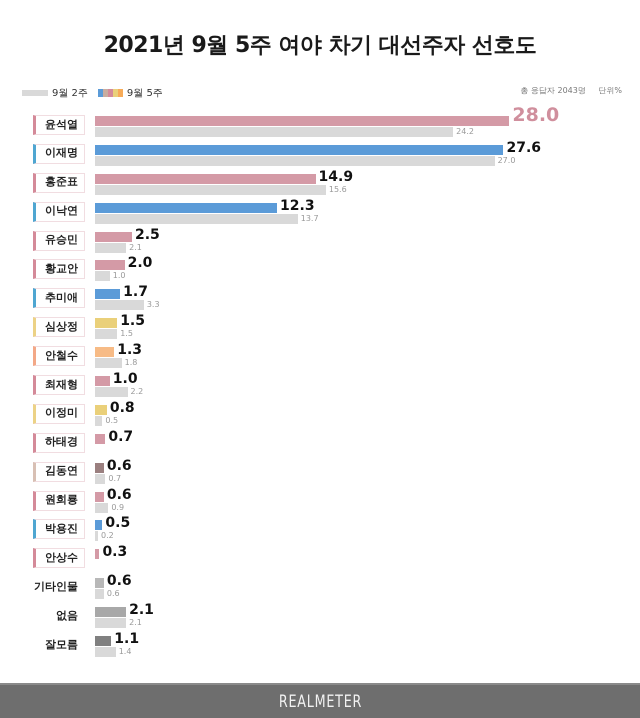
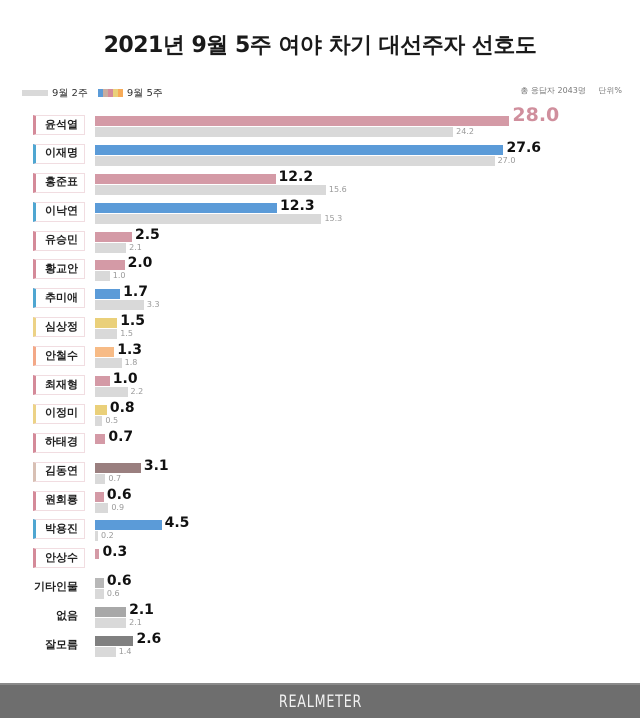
9월 5주/홍준표: 14.9 -> 12.2
9월 2주/이낙연: 13.7 -> 15.3
9월 5주/김동연: 0.6 -> 3.1
9월 5주/박용진: 0.5 -> 4.5
9월 5주/잘모름: 1.1 -> 2.6
